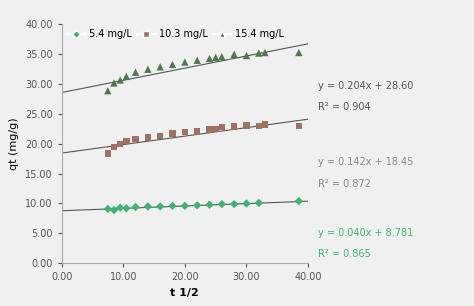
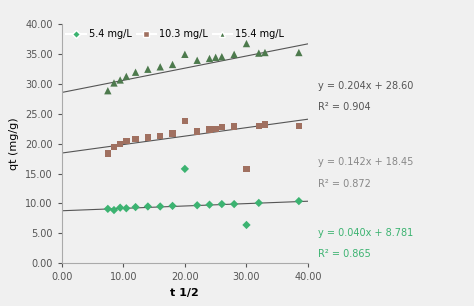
5.4 mg/L/20.00: 9.6 -> 15.8
10.3 mg/L/20.00: 22.0 -> 23.8
15.4 mg/L/20.00: 33.7 -> 35.0
5.4 mg/L/30.00: 10.0 -> 6.4
10.3 mg/L/30.00: 23.1 -> 15.8
15.4 mg/L/30.00: 34.8 -> 36.8
